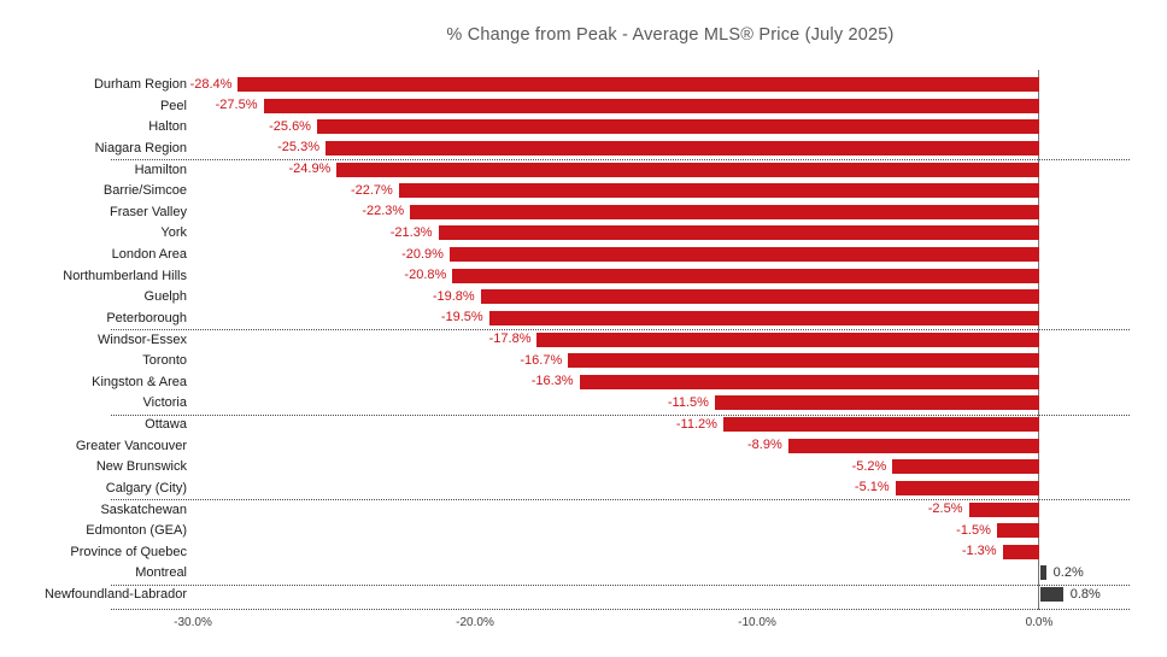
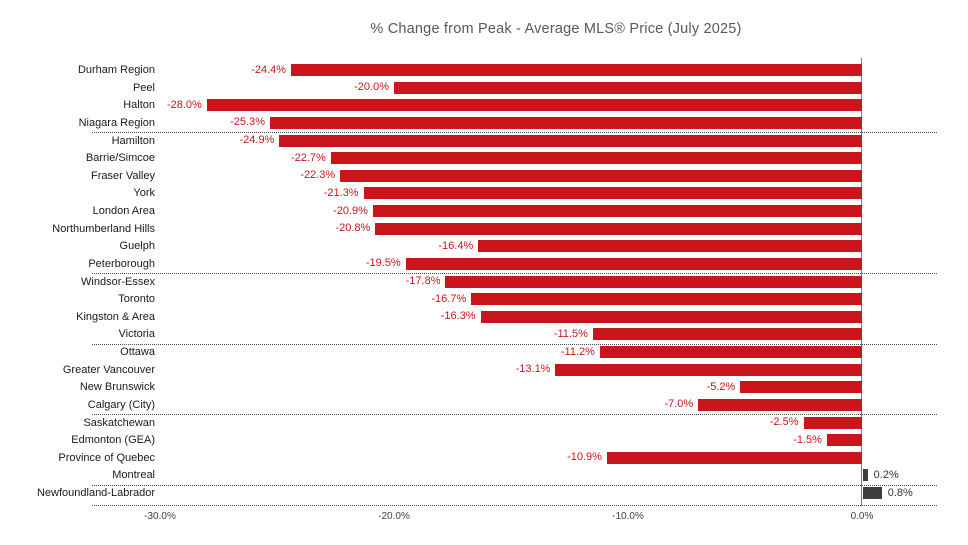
Durham Region: -28.4% -> -24.4%
Peel: -27.5% -> -20.0%
Halton: -25.6% -> -28.0%
Guelph: -19.8% -> -16.4%
Greater Vancouver: -8.9% -> -13.1%
Calgary (City): -5.1% -> -7.0%
Province of Quebec: -1.3% -> -10.9%
